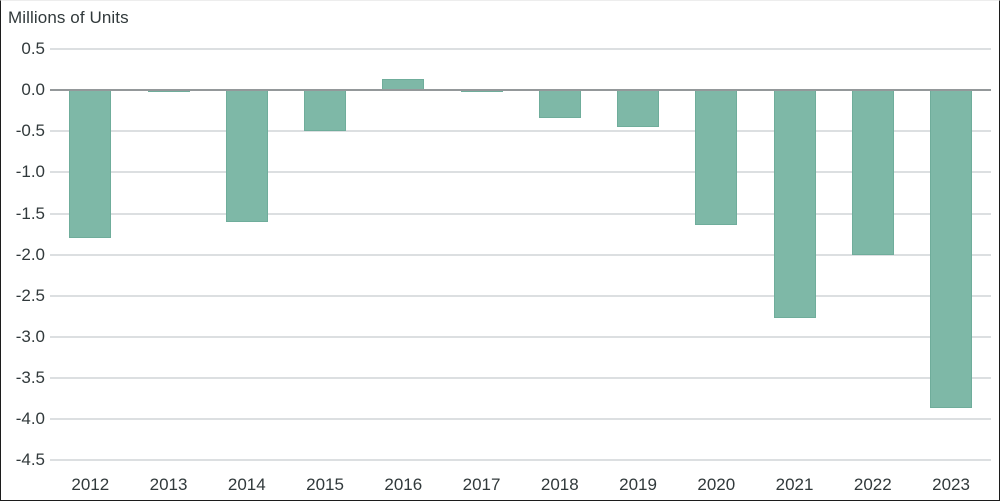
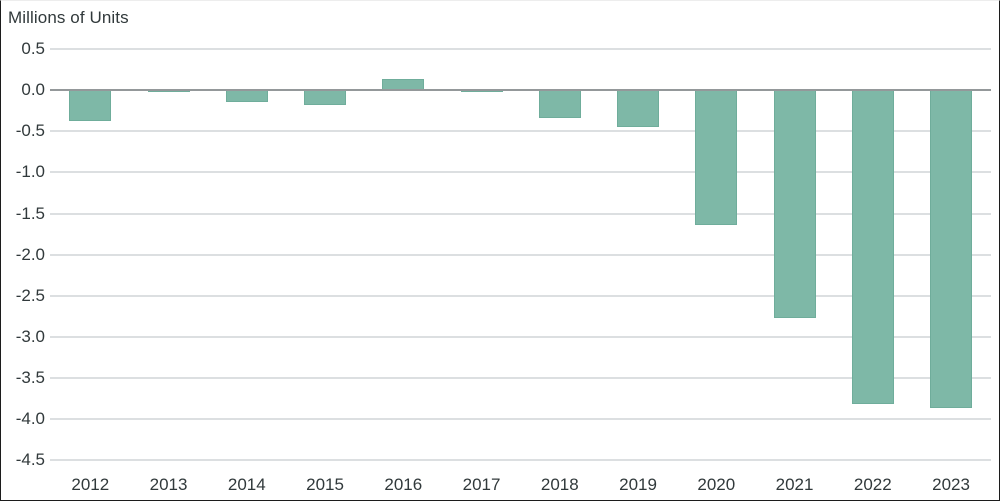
2012: -1.8 -> -0.4
2014: -1.6 -> -0.1
2015: -0.5 -> -0.2
2022: -2.0 -> -3.8
